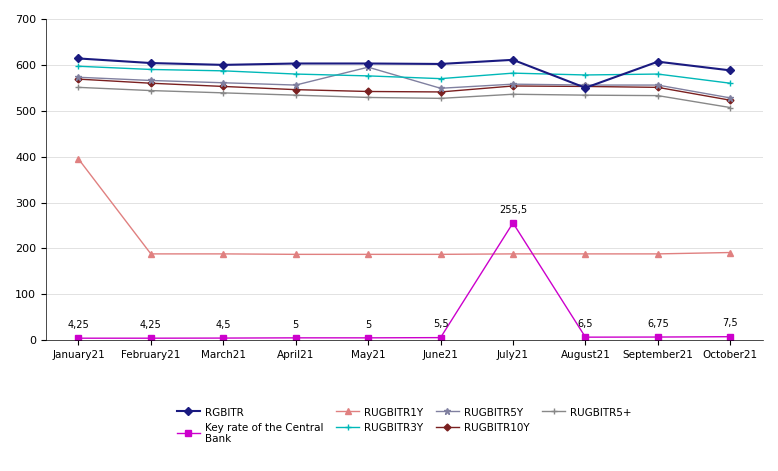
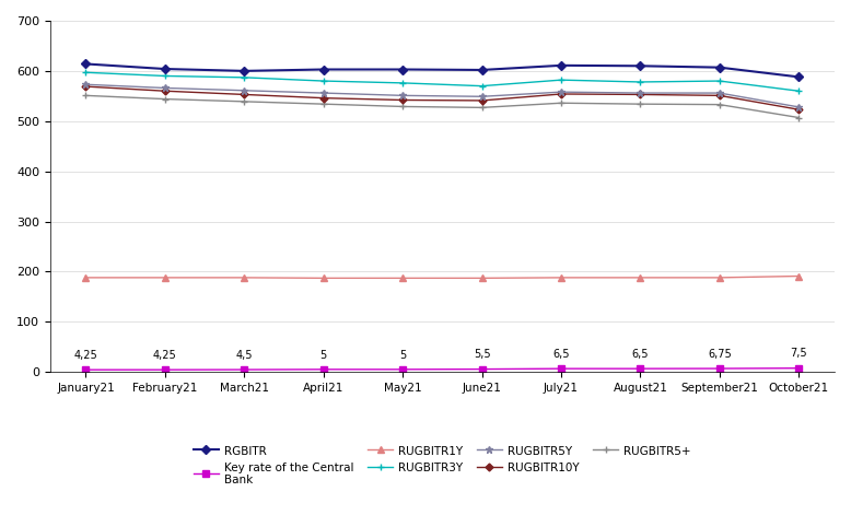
RUGBITR1Y/January21: 395 -> 188
RUGBITR5Y/May21: 595 -> 551
Key rate of the Central Bank/July21: 255,5 -> 6,5
RGBITR/August21: 550 -> 610
